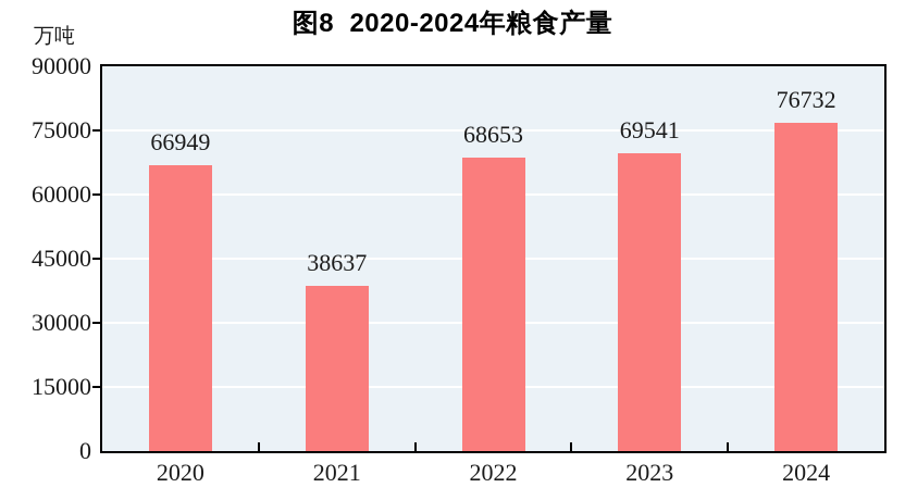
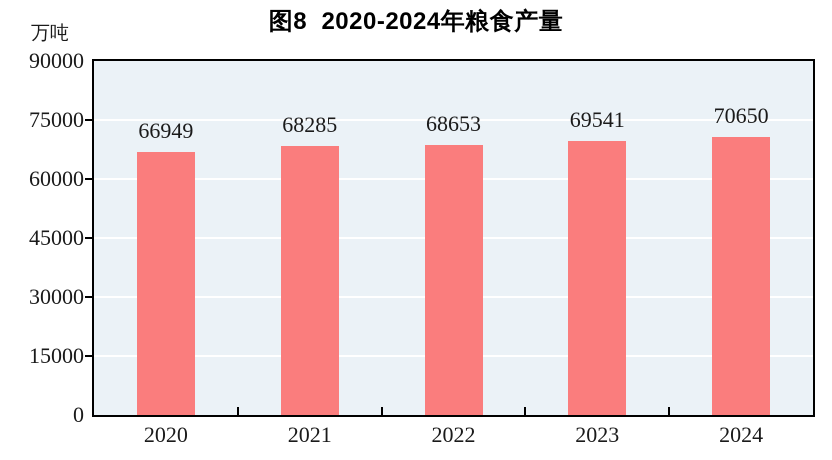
2021: 38637 -> 68285
2024: 76732 -> 70650
